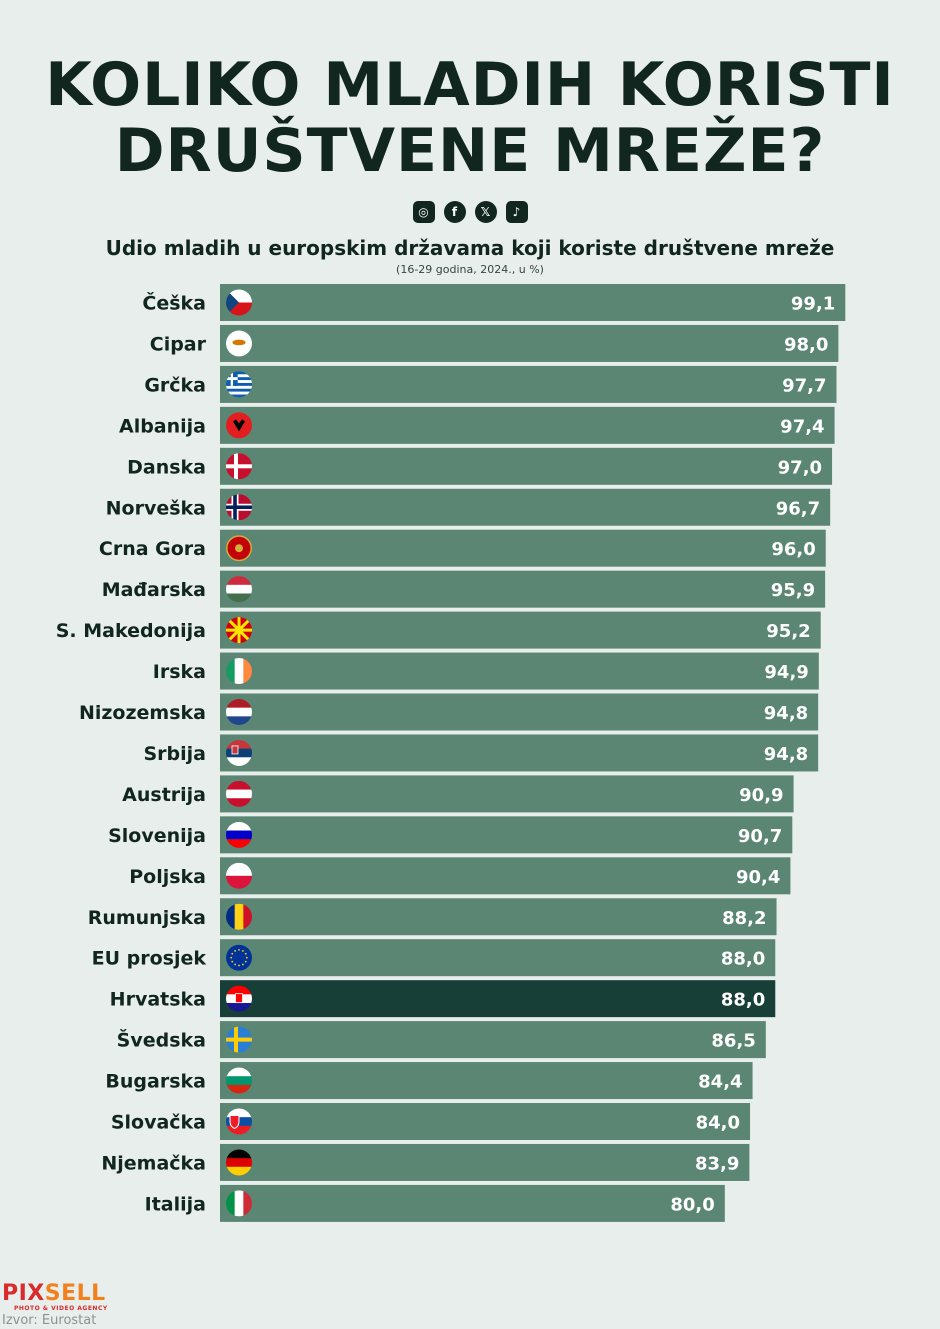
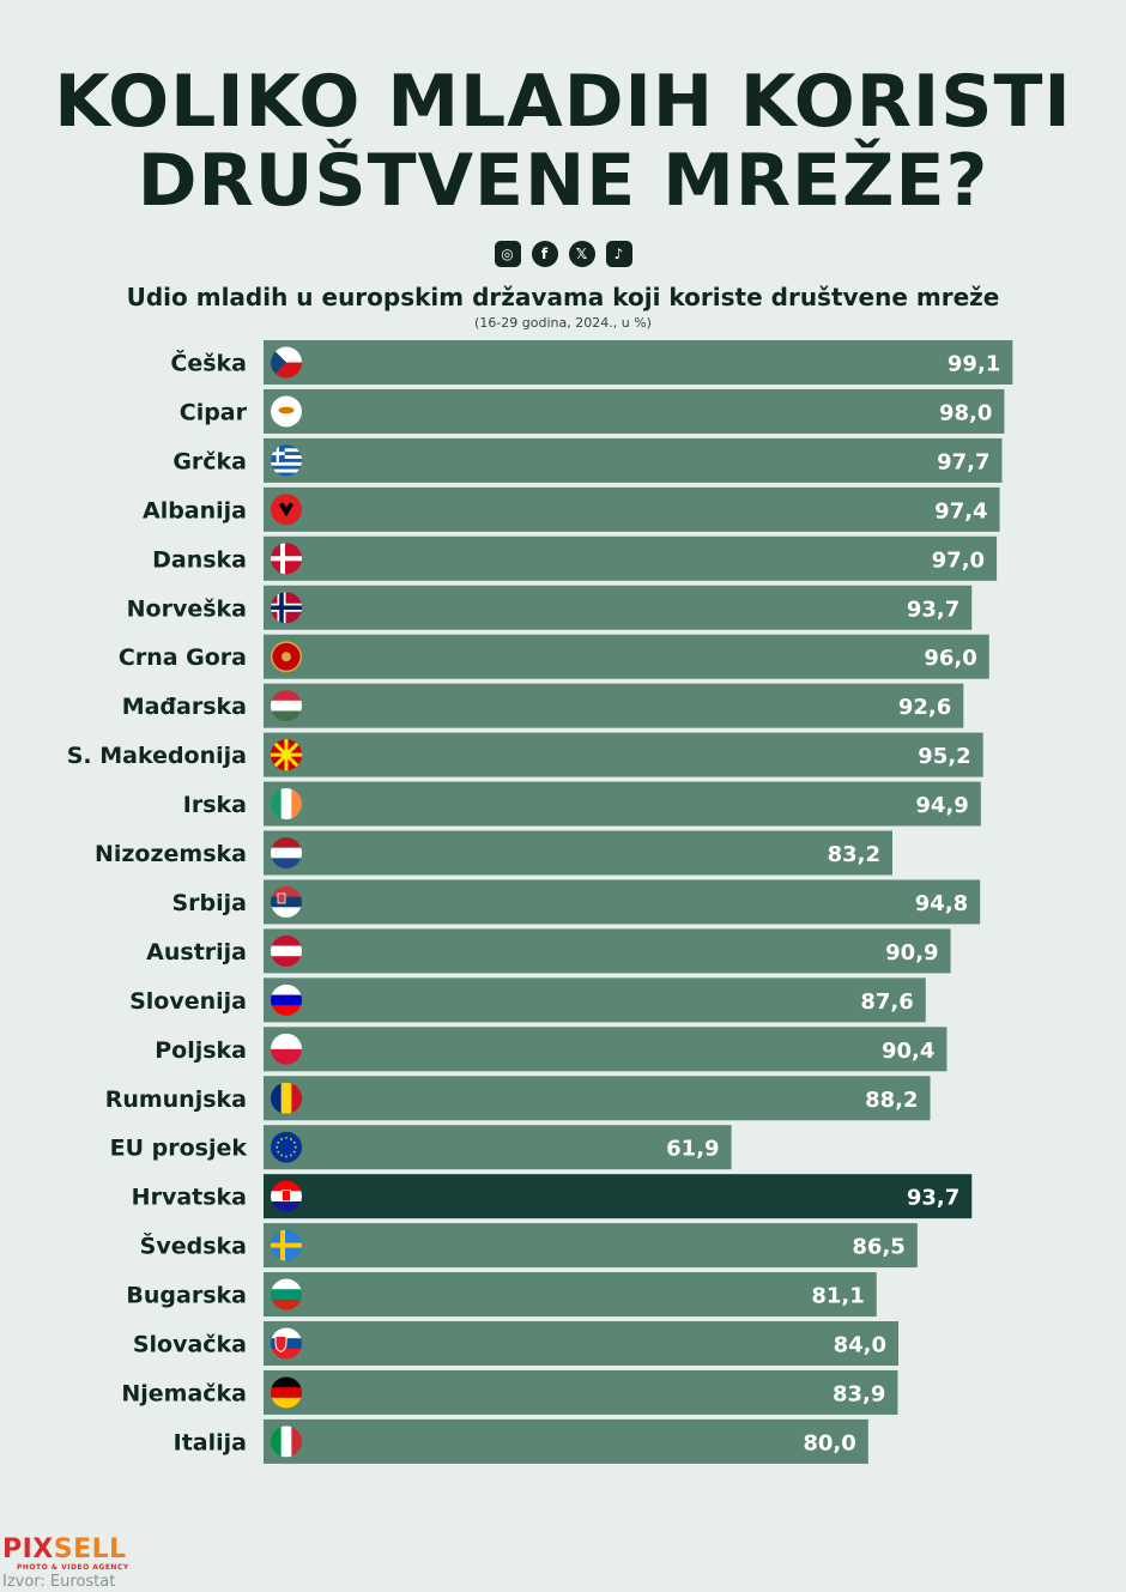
Norveška: 96,7 -> 93,7
Mađarska: 95,9 -> 92,6
Nizozemska: 94,8 -> 83,2
Slovenija: 90,7 -> 87,6
EU prosjek: 88,0 -> 61,9
Hrvatska: 88,0 -> 93,7
Bugarska: 84,4 -> 81,1
